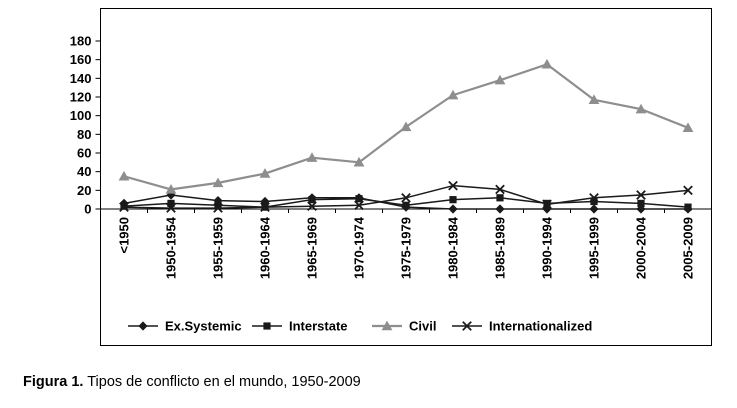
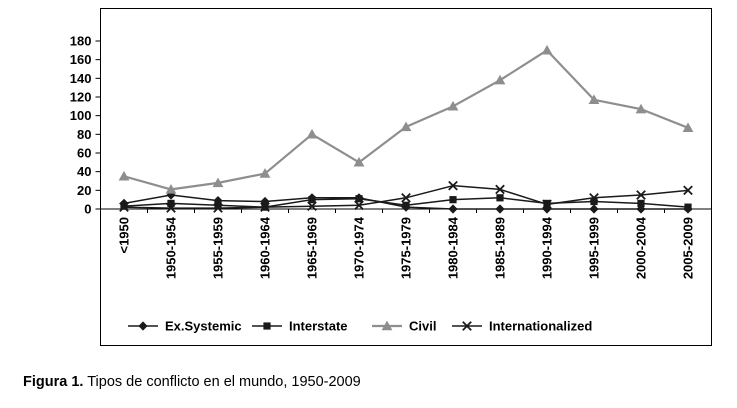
Civil/1965-1969: 60 -> 80
Civil/1980-1984: 120 -> 110
Civil/1990-1994: 160 -> 170
